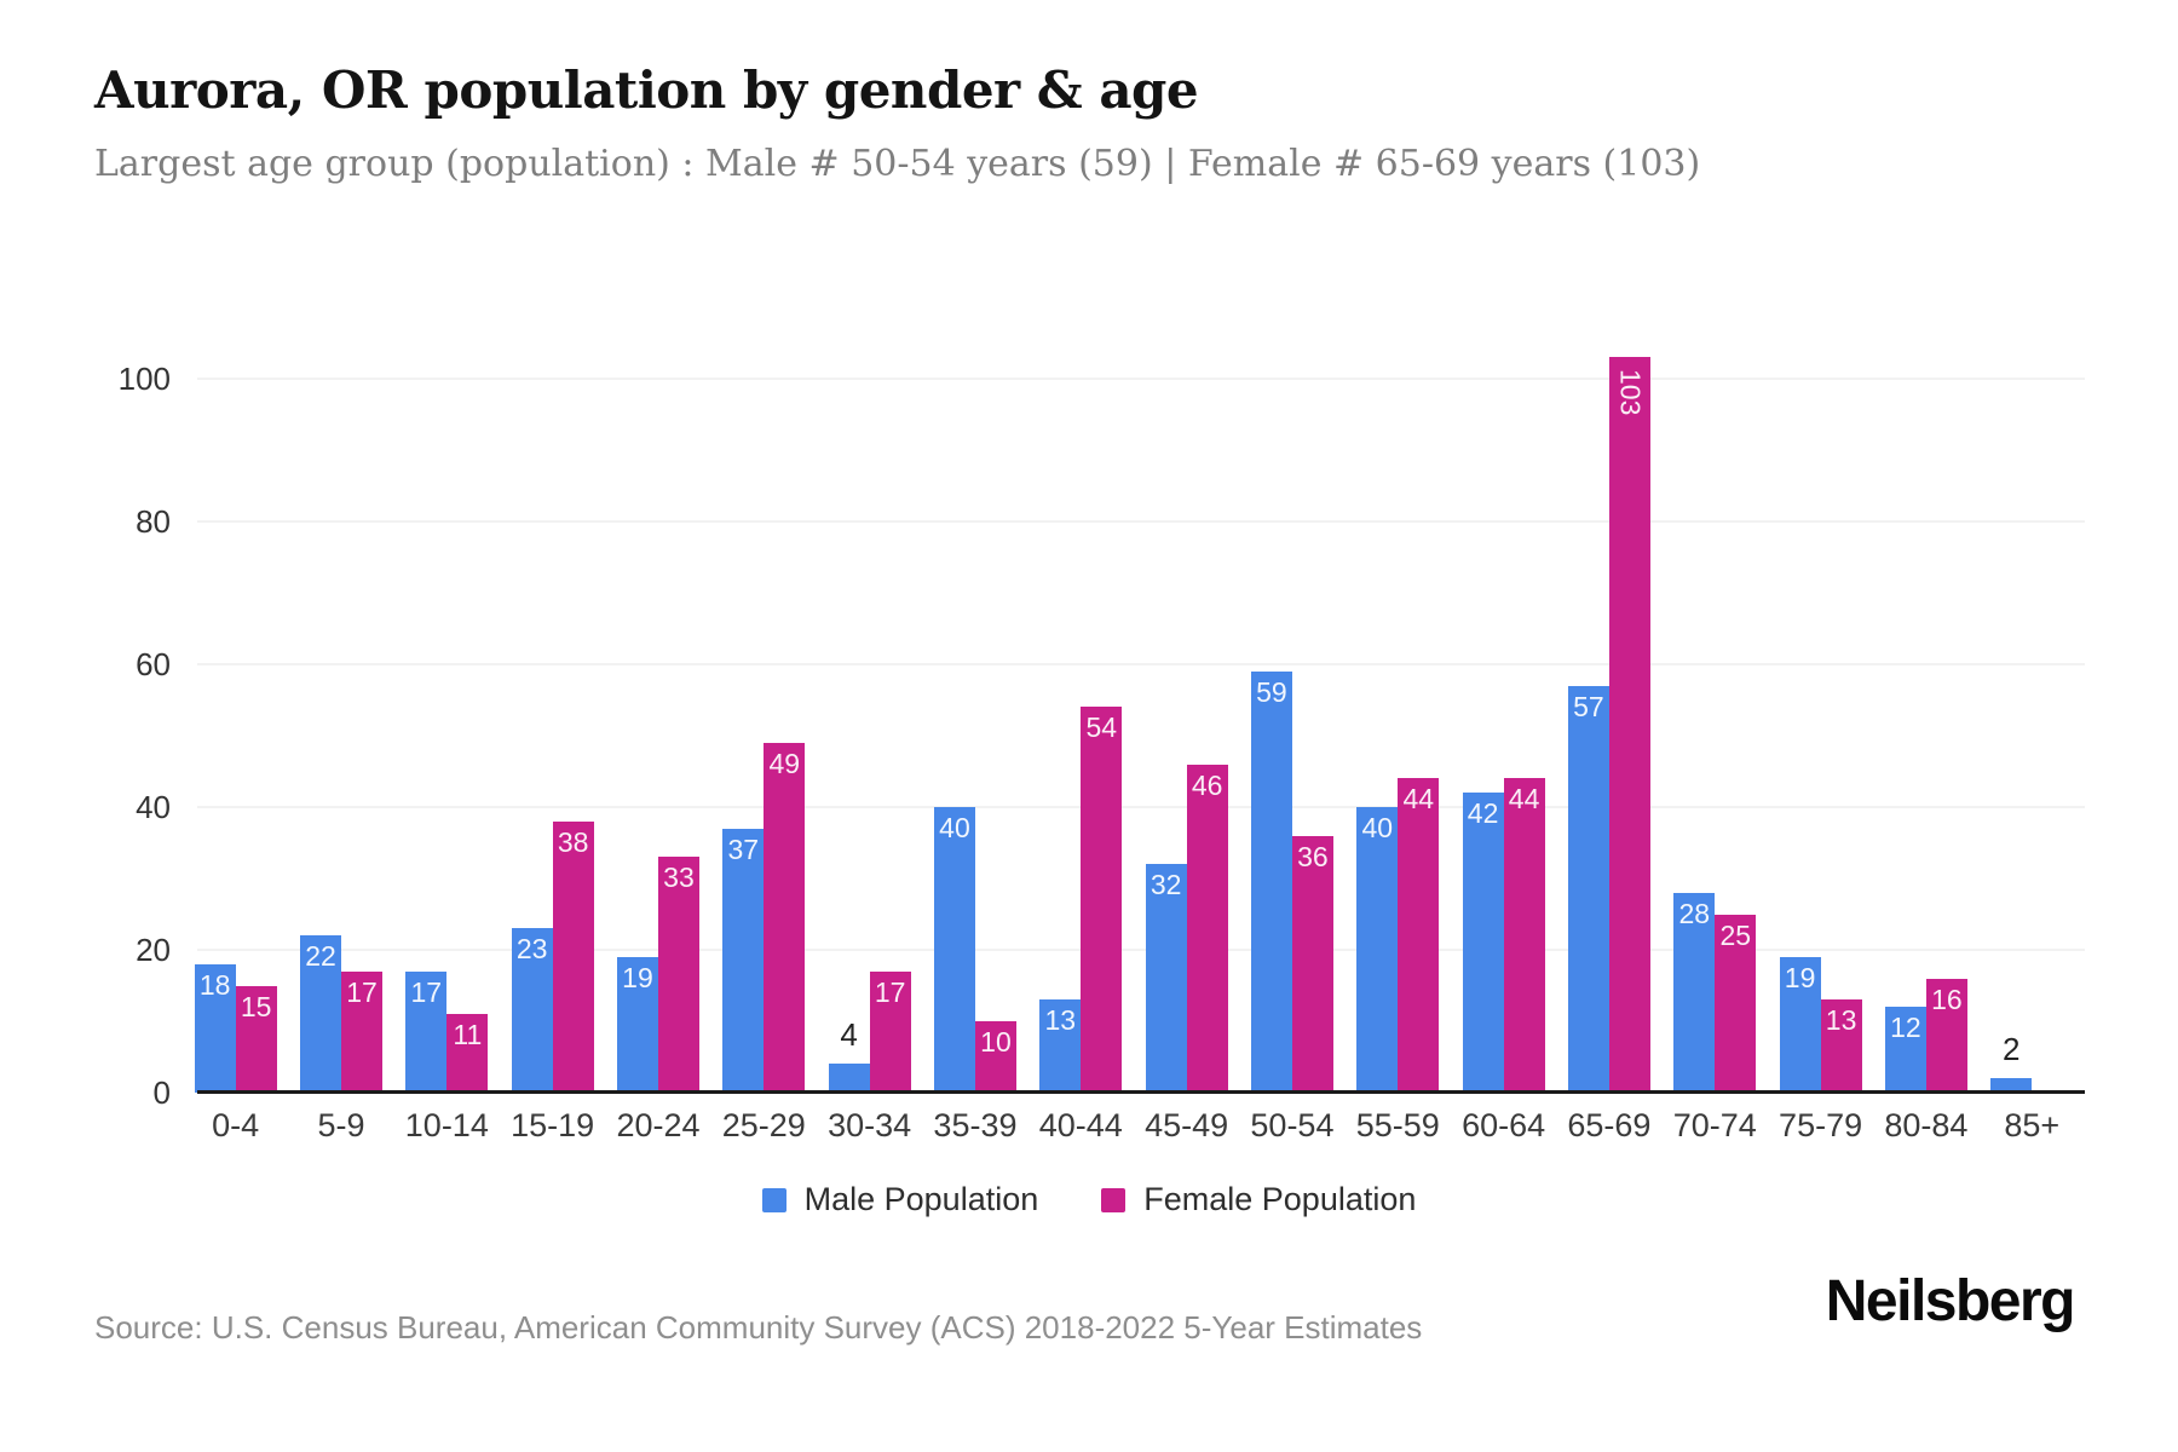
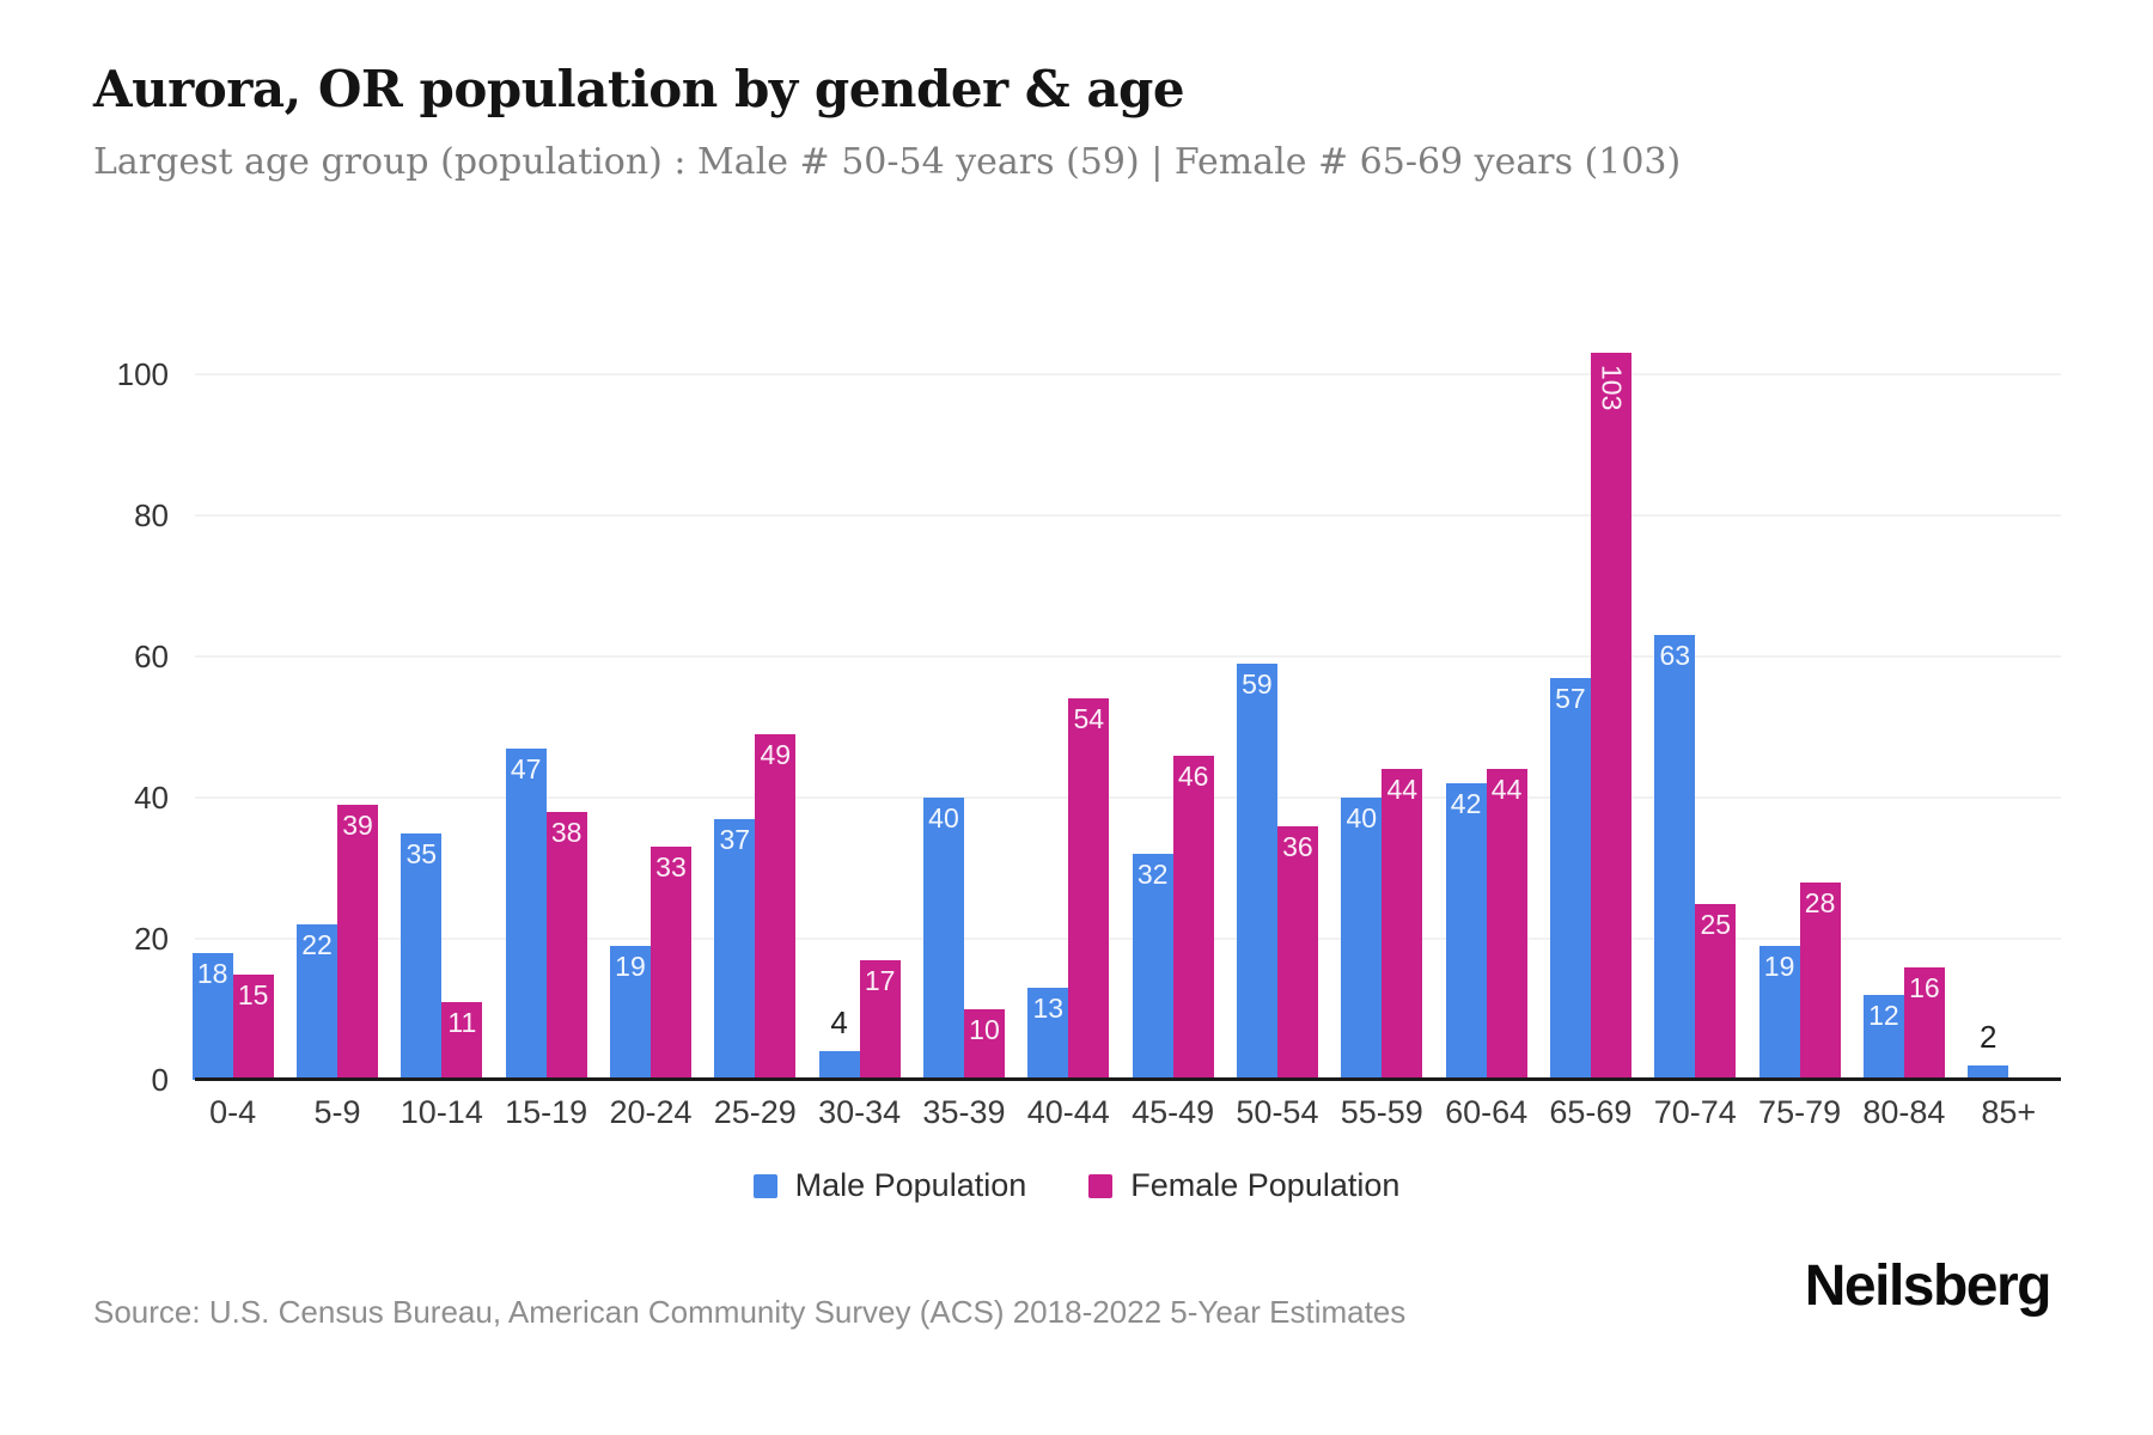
Female Population/5-9: 17 -> 39
Male Population/10-14: 17 -> 35
Male Population/15-19: 23 -> 47
Male Population/70-74: 28 -> 63
Female Population/75-79: 13 -> 28
